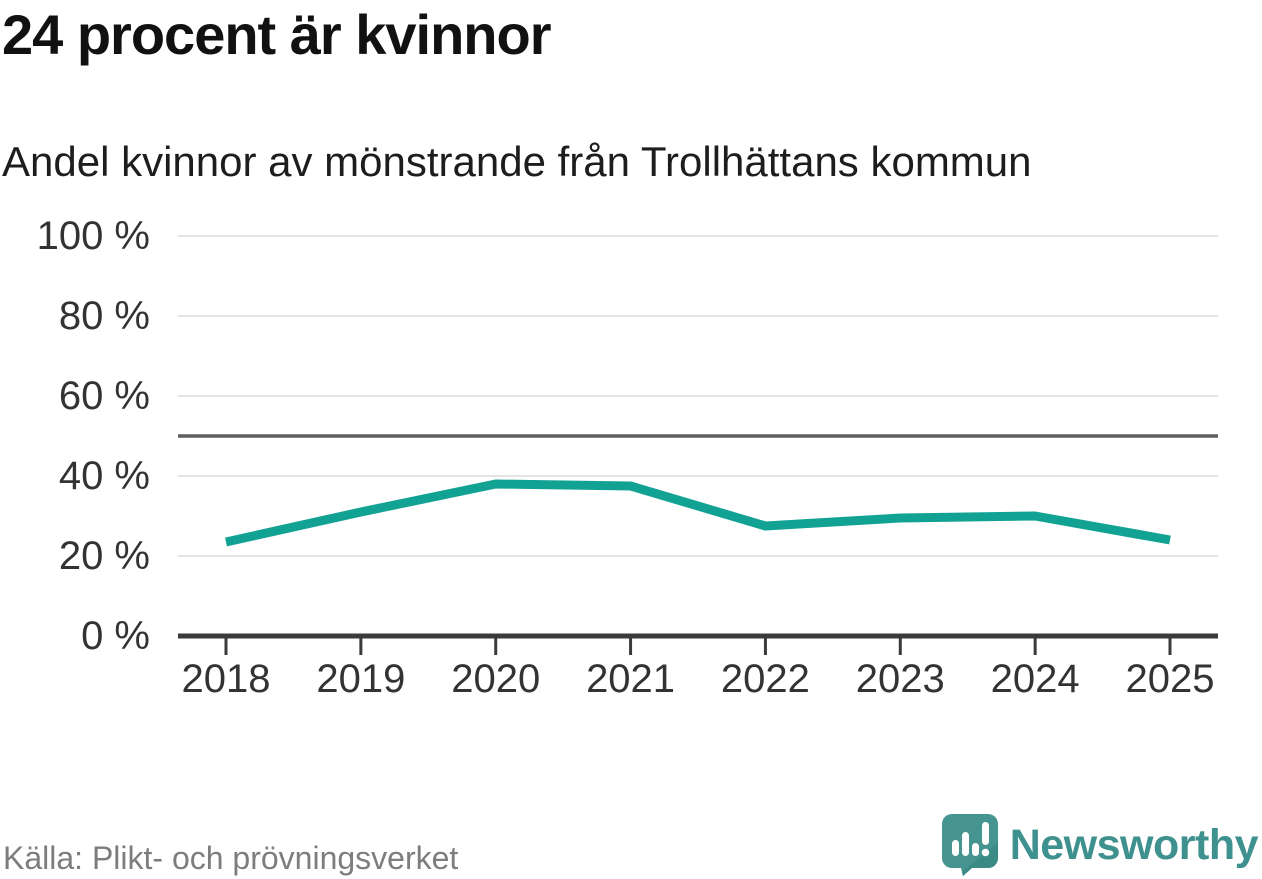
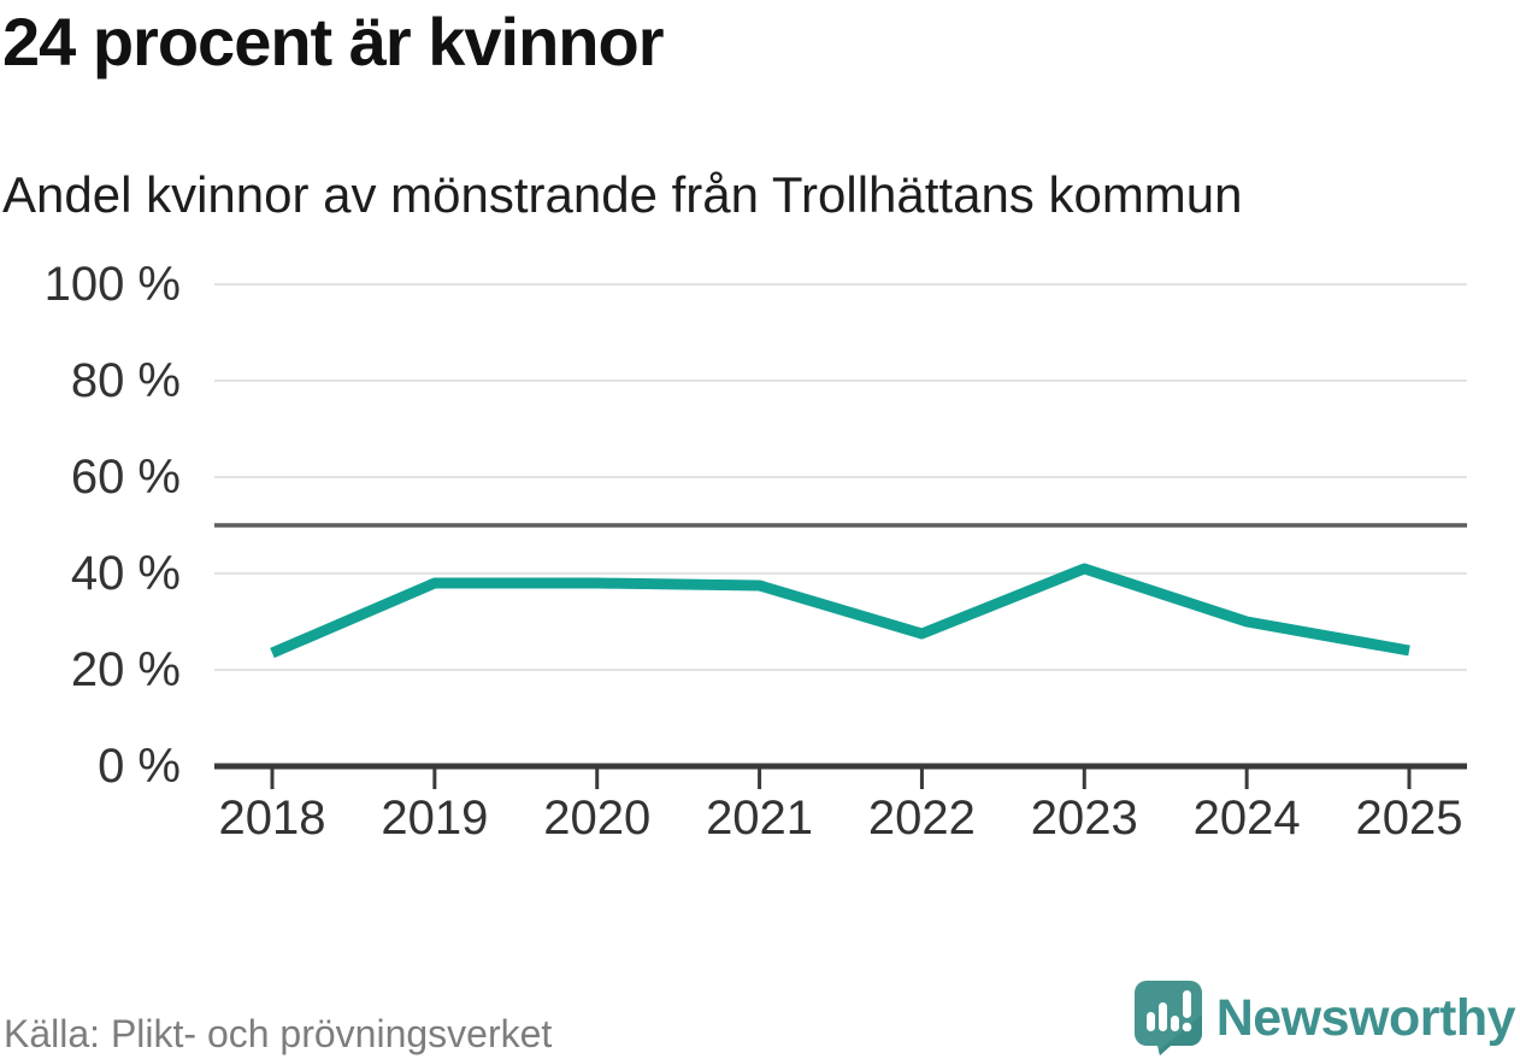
2019: 31% -> 38%
2023: 30% -> 41%
